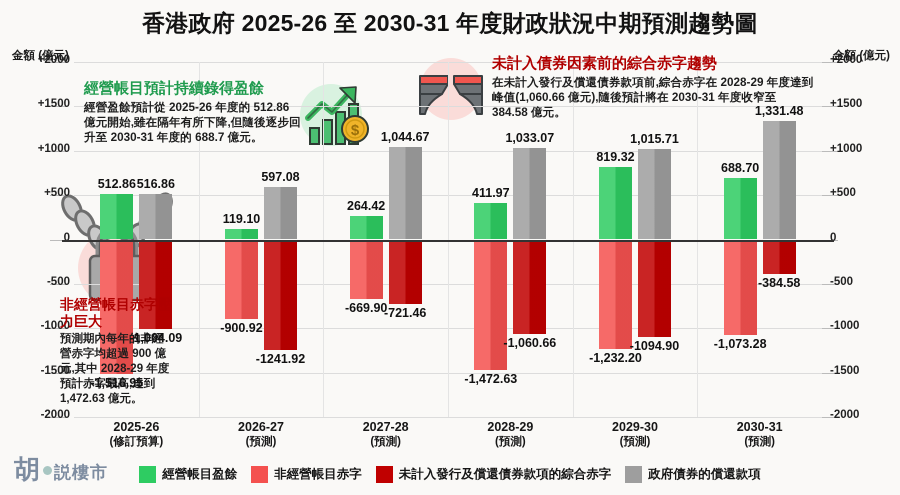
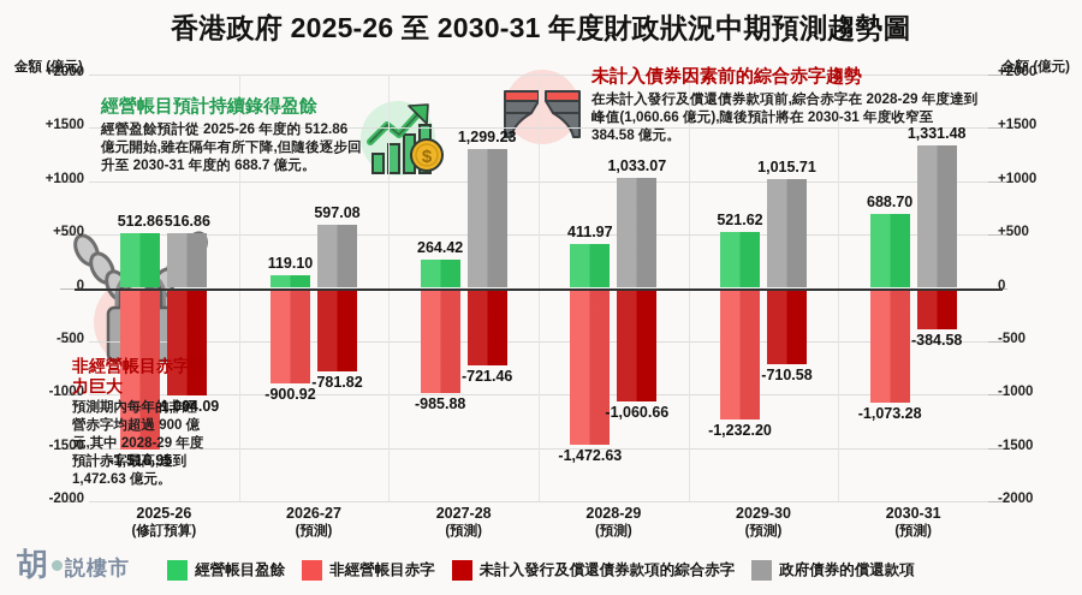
未計入發行及償還債券款項的綜合赤字/2026-27: -1241.92 -> -781.82
非經營帳目赤字/2027-28: -669.90 -> -985.88
政府債券的償還款項/2027-28: 1,044.67 -> 1,299.23
經營帳目盈餘/2029-30: 819.32 -> 521.62
未計入發行及償還債券款項的綜合赤字/2029-30: -1094.90 -> -710.58
